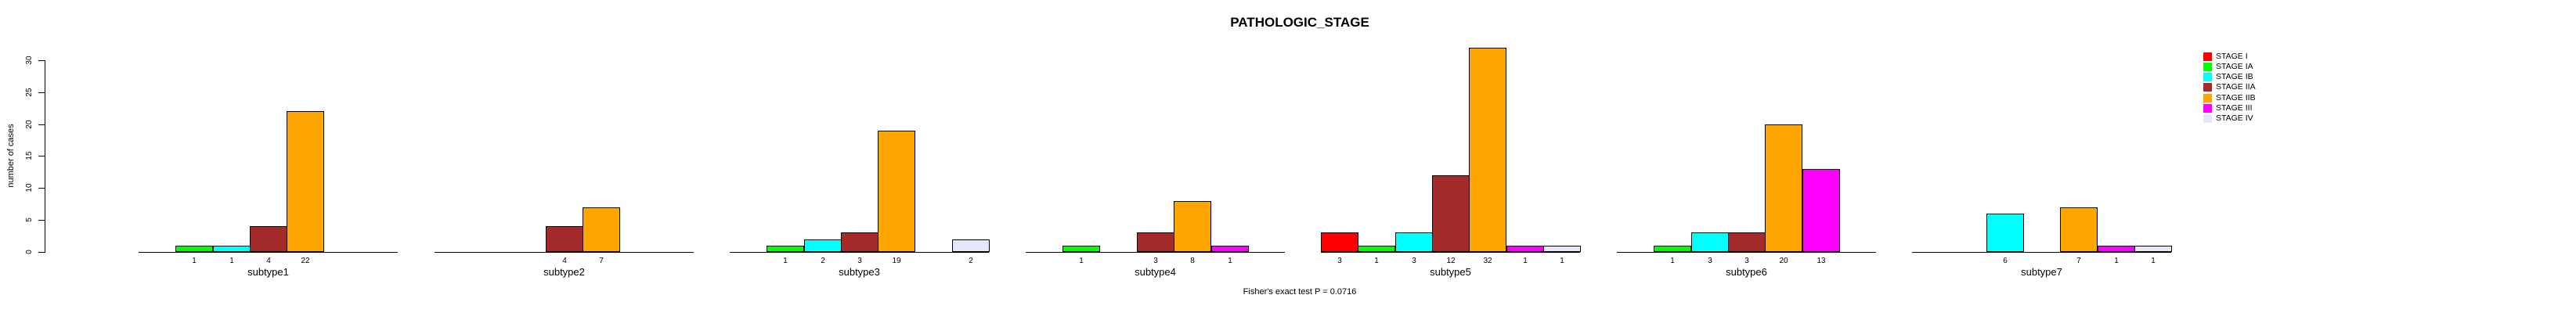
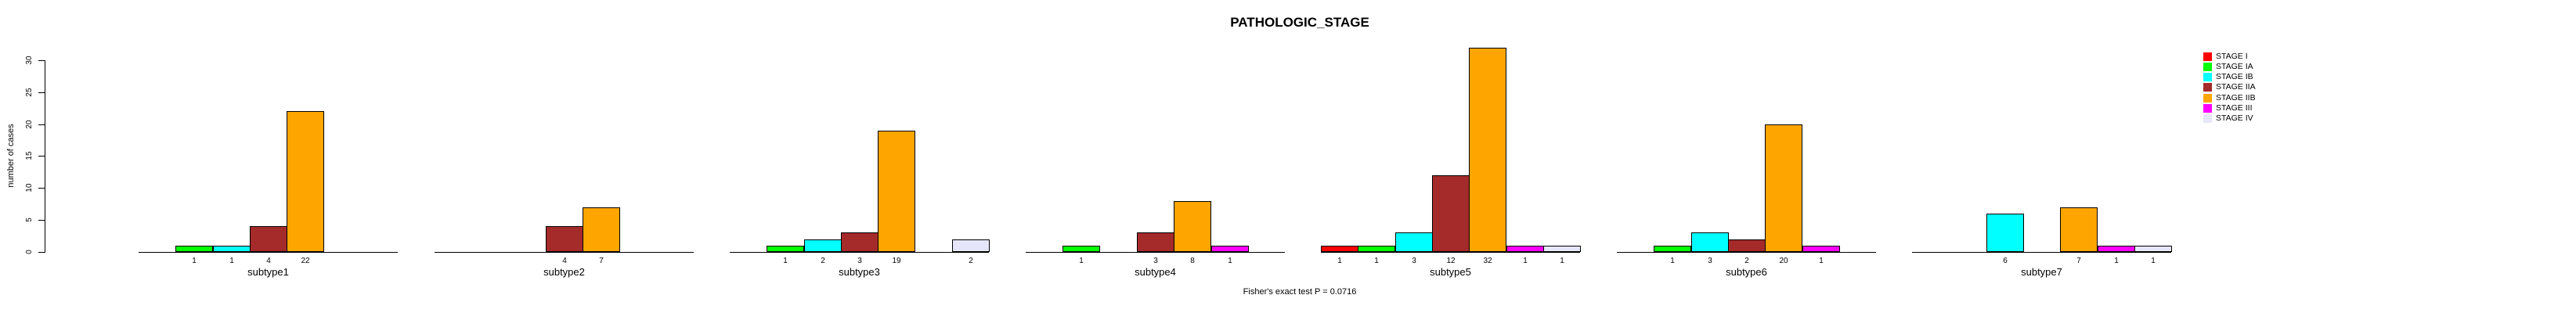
STAGE I/subtype5: 3 -> 1
STAGE IIA/subtype6: 3 -> 2
STAGE III/subtype6: 13 -> 1
